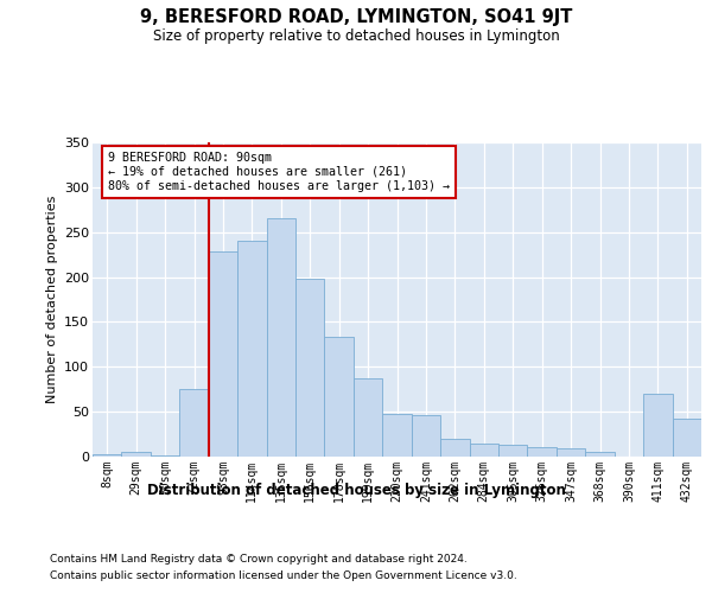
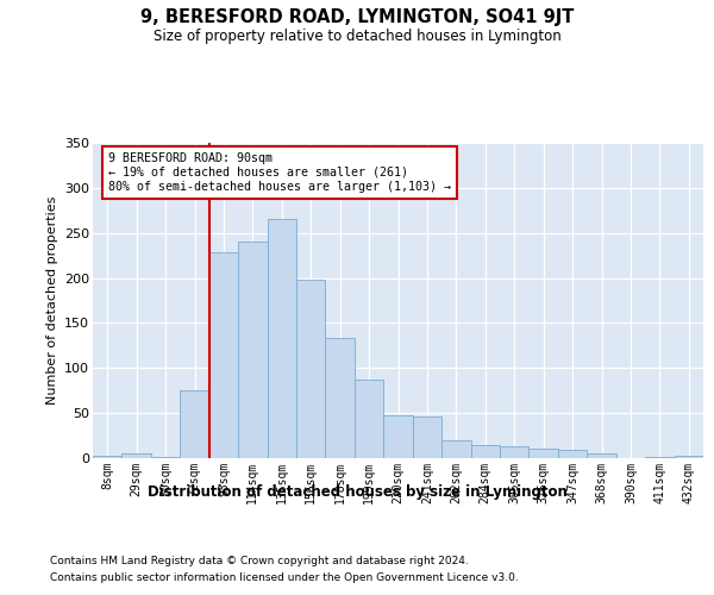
411sqm: 70 -> 1
432sqm: 42 -> 2
